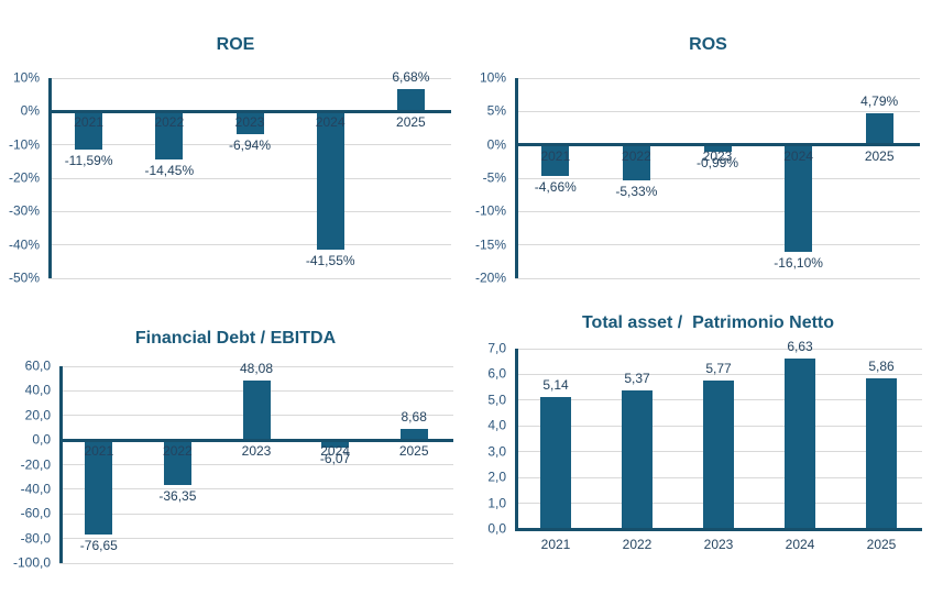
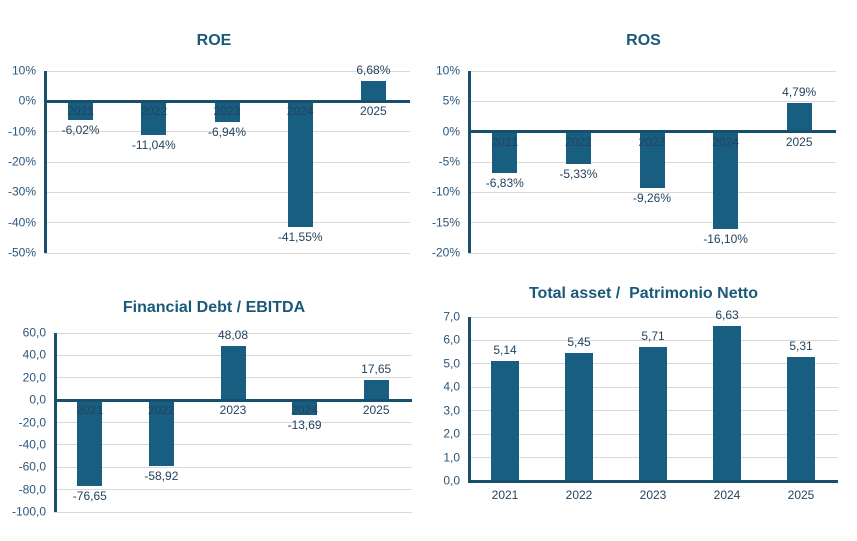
ROE/2021: -11,59% -> -6,02%
ROE/2022: -14,45% -> -11,04%
ROS/2021: -4,66% -> -6,83%
ROS/2023: -0,99% -> -9,26%
Financial Debt / EBITDA/2022: -36,35 -> -58,92
Financial Debt / EBITDA/2024: -6,07 -> -13,69
Financial Debt / EBITDA/2025: 8,68 -> 17,65
Total asset / Patrimonio Netto/2022: 5,37 -> 5,45
Total asset / Patrimonio Netto/2023: 5,77 -> 5,71
Total asset / Patrimonio Netto/2025: 5,86 -> 5,31
